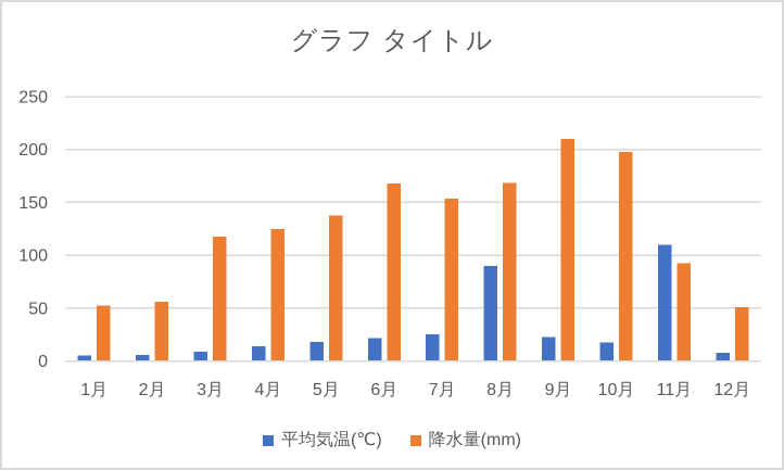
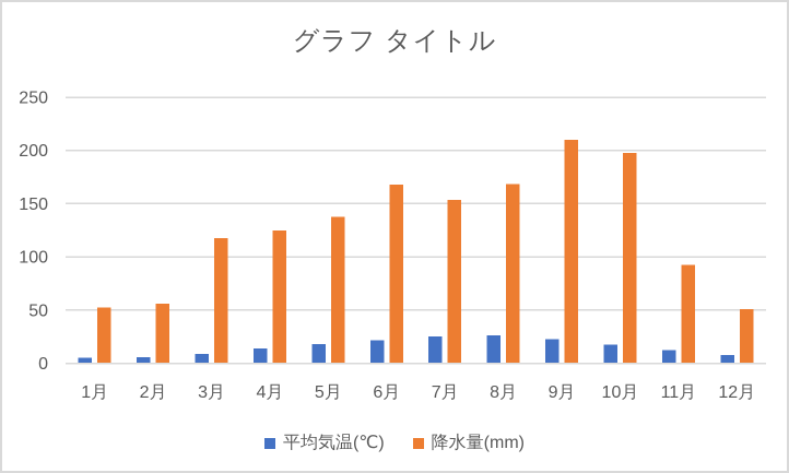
平均気温(℃)/8月: 90 -> 30
平均気温(℃)/11月: 110 -> 10
